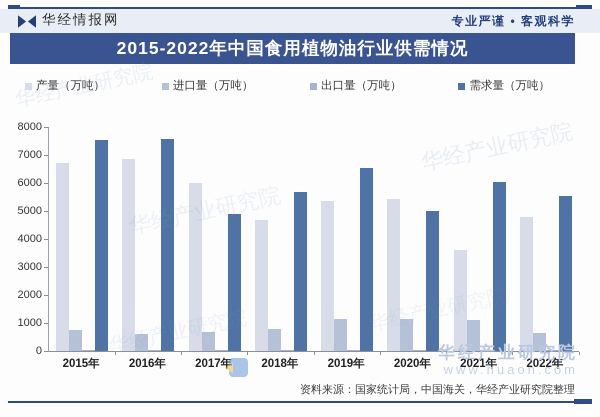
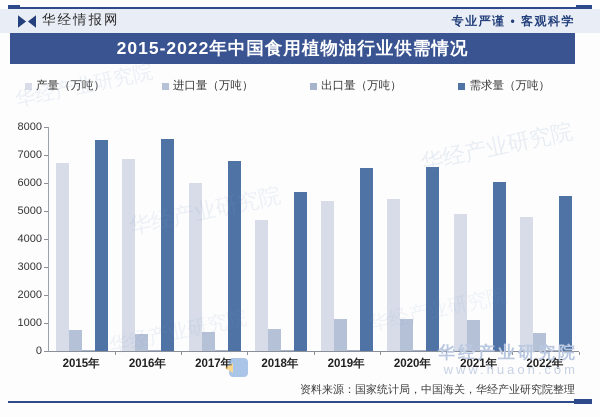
需求量（万吨）/2017年: 4900 -> 6800
需求量（万吨）/2020年: 5000 -> 6600
产量（万吨）/2021年: 3600 -> 4900
